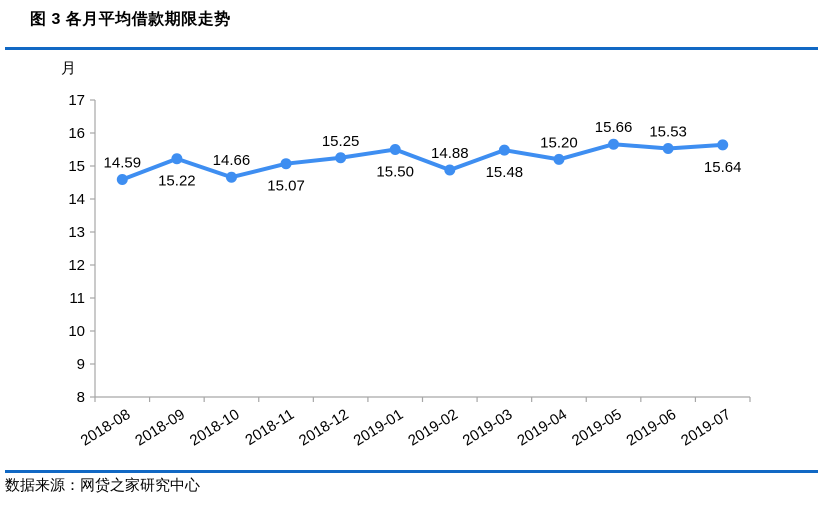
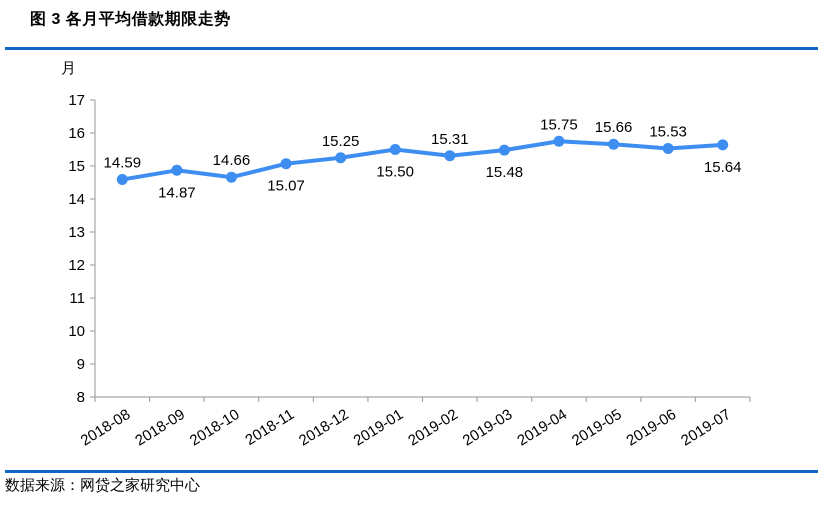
2018-09: 15.22 -> 14.87
2019-02: 14.88 -> 15.31
2019-04: 15.20 -> 15.75
